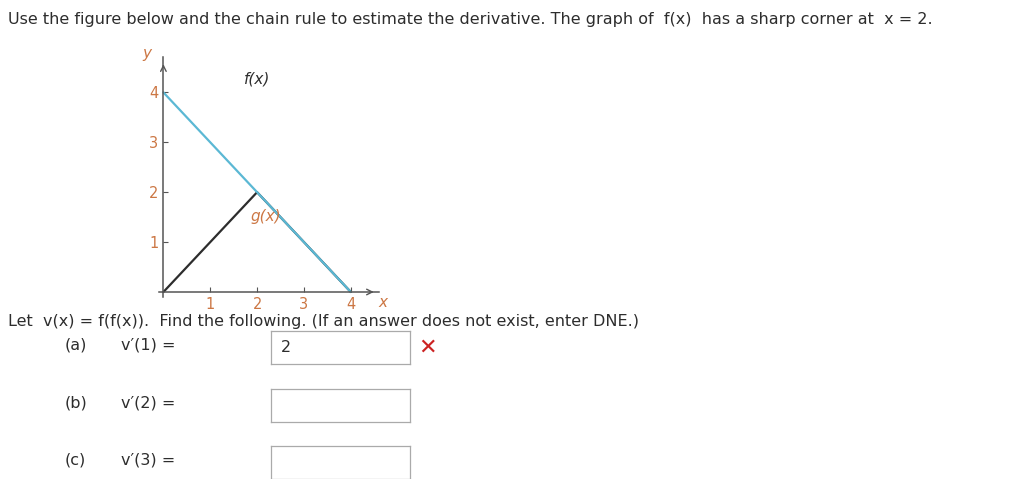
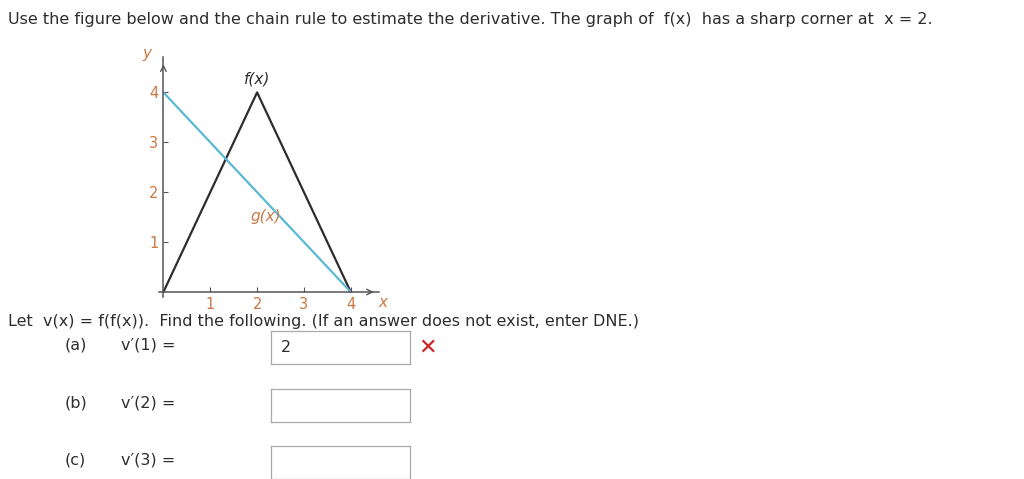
2: 2 -> 4
